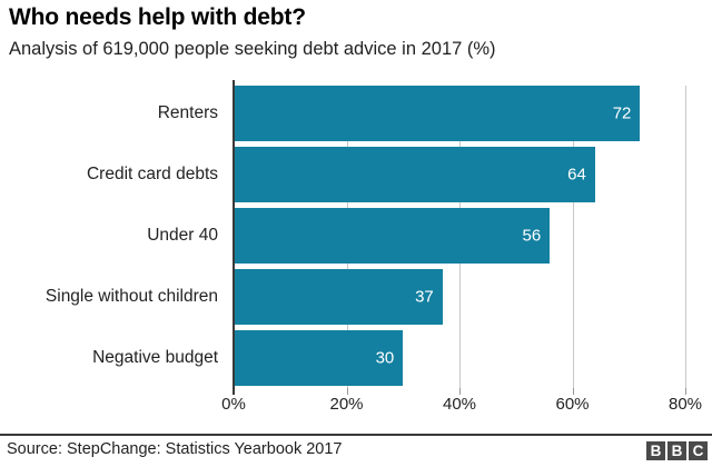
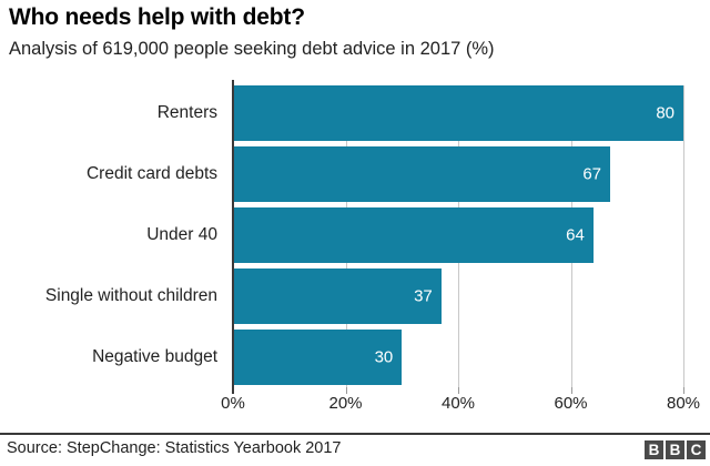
Renters: 72 -> 80
Credit card debts: 64 -> 67
Under 40: 56 -> 64
